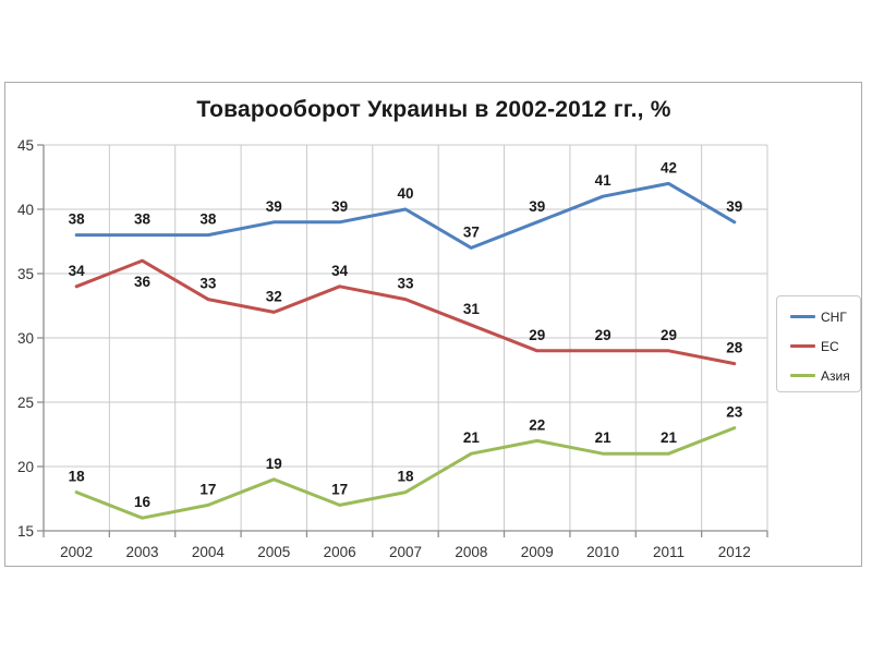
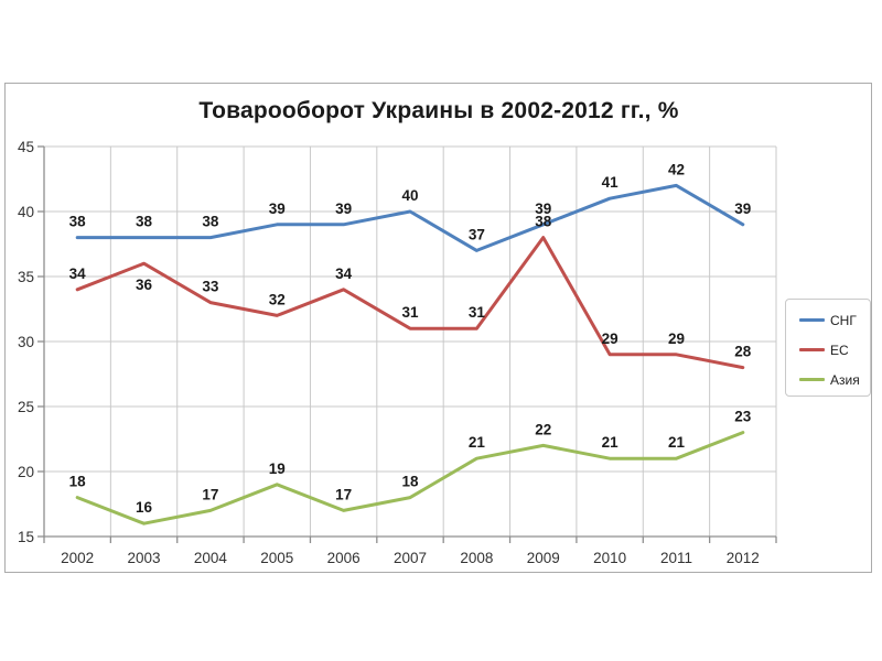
ЕС/2007: 33 -> 31
ЕС/2009: 29 -> 38
